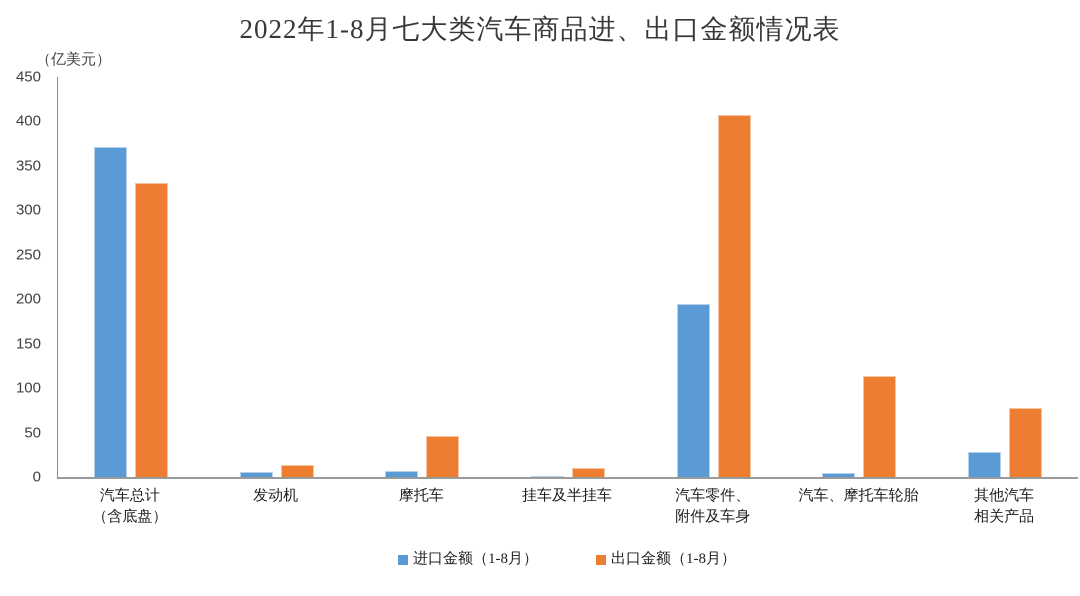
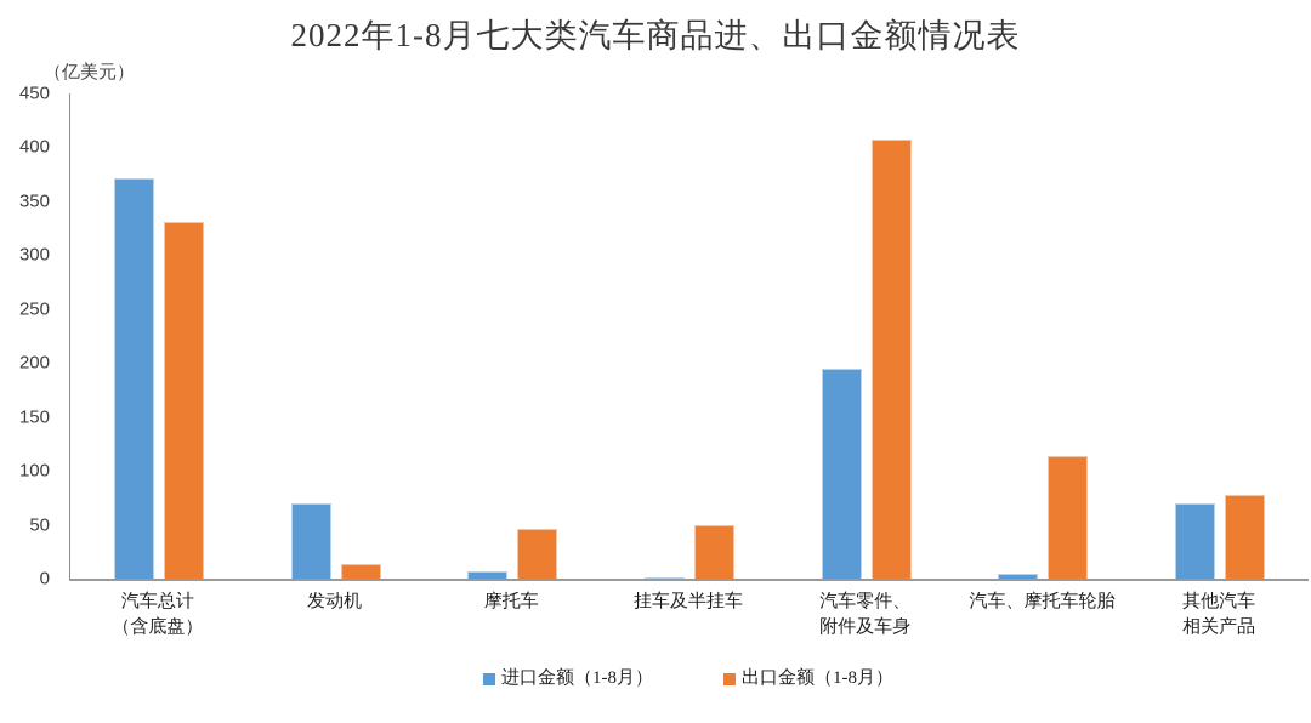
进口金额（1-8月）/发动机: 10 -> 70
出口金额（1-8月）/挂车及半挂车: 10 -> 50
进口金额（1-8月）/其他汽车相关产品: 30 -> 70
